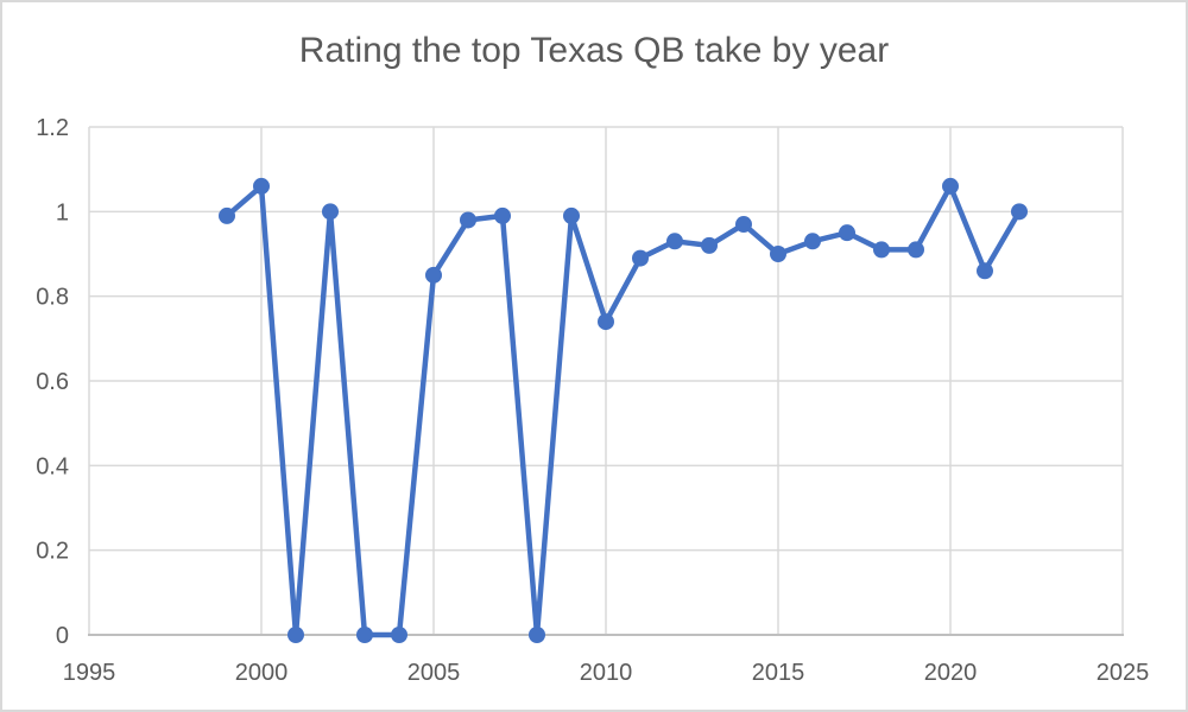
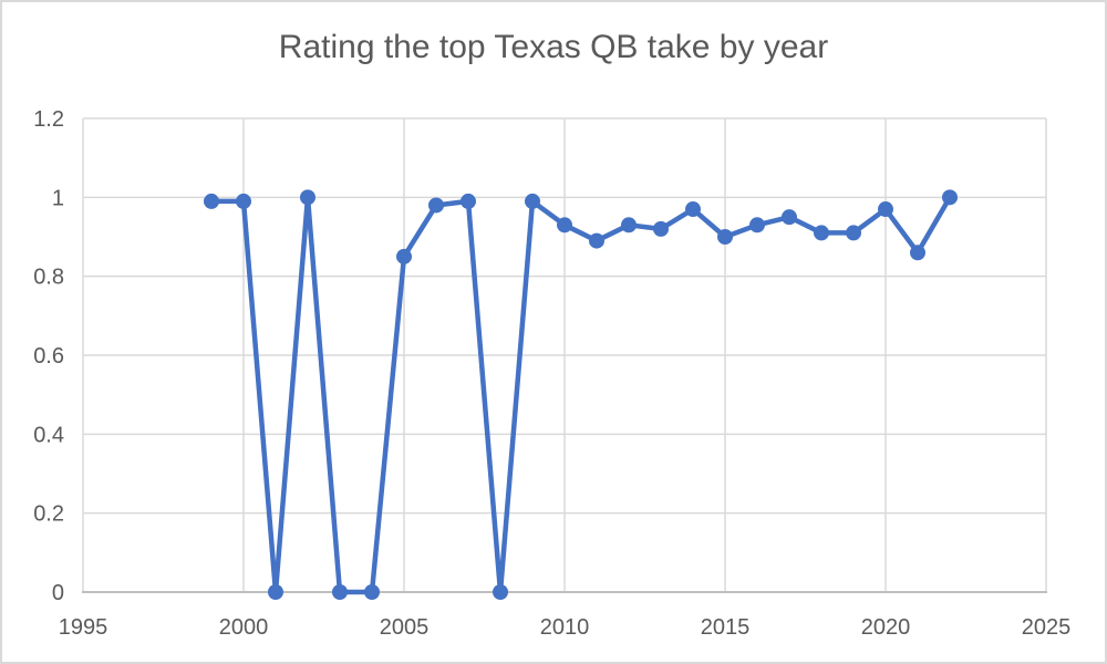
2000: 1.06 -> 0.99
2010: 0.74 -> 0.93
2020: 1.06 -> 0.97
